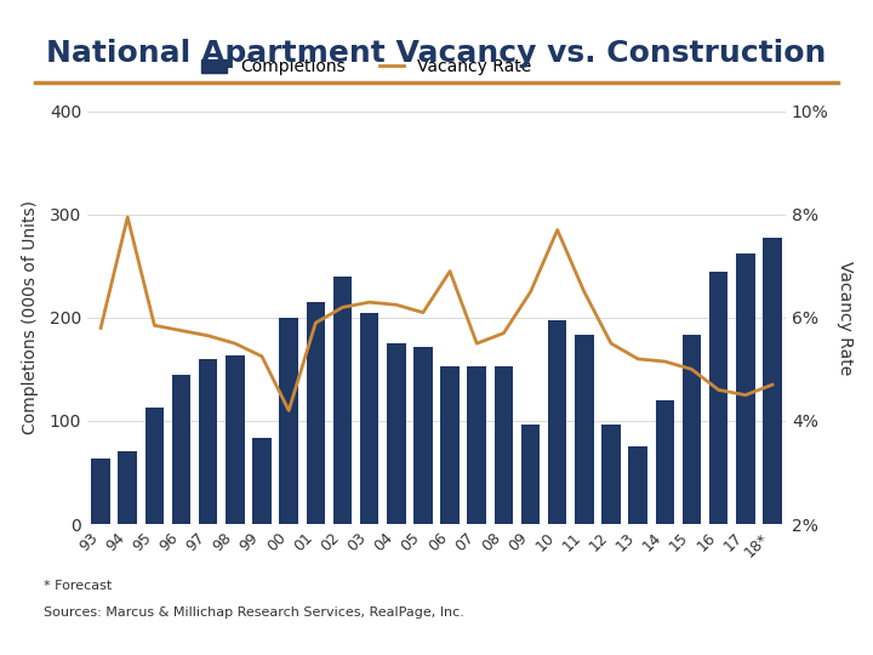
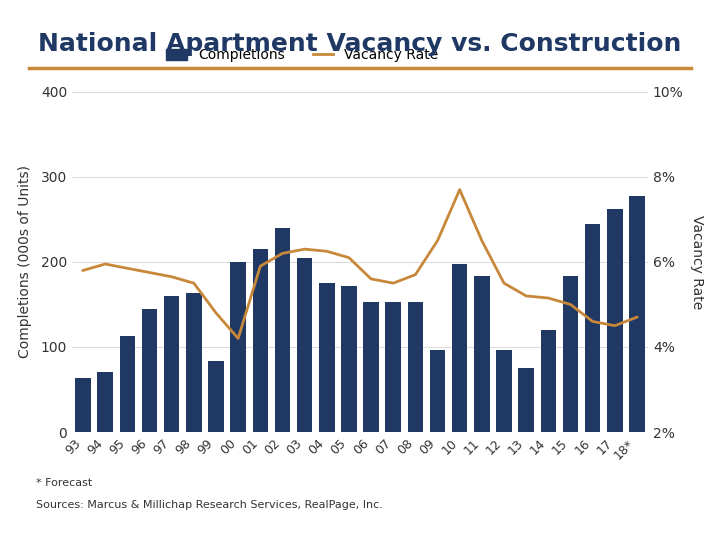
Vacancy Rate/94: 7.95% -> 5.95%
Vacancy Rate/99: 5.25% -> 4.80%
Vacancy Rate/06: 6.90% -> 5.60%
